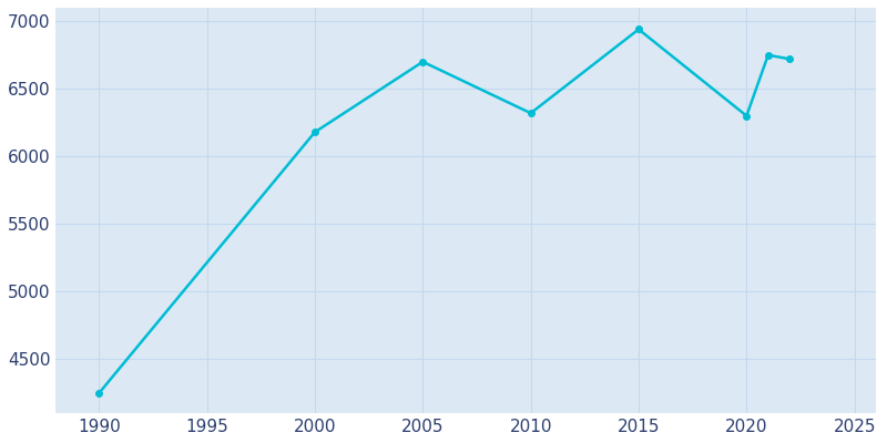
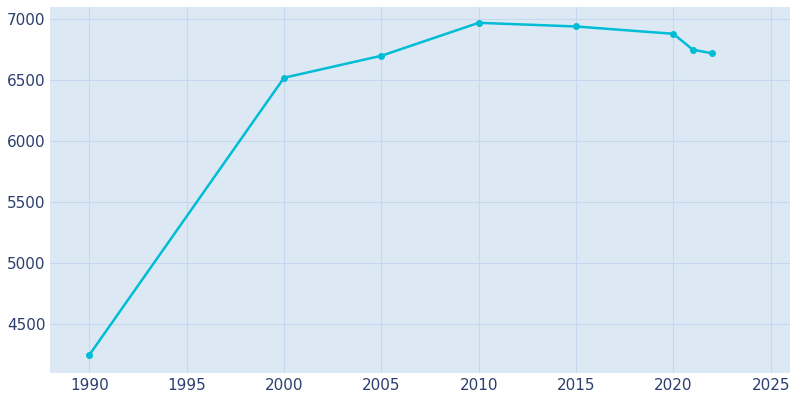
2000: 6180 -> 6520
2010: 6320 -> 6970
2020: 6300 -> 6880
